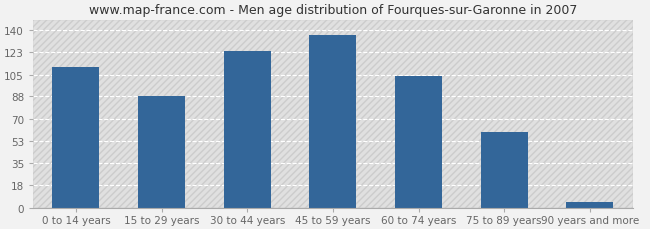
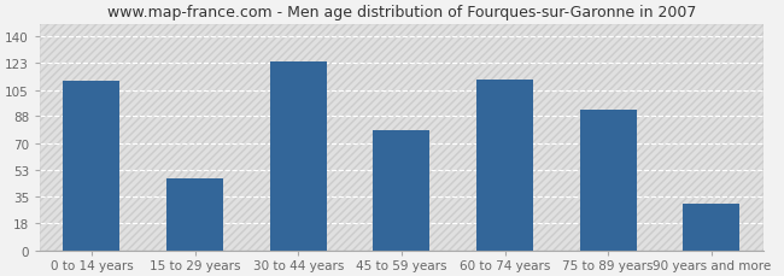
15 to 29 years: 88 -> 47
45 to 59 years: 136 -> 79
60 to 74 years: 104 -> 112
75 to 89 years: 60 -> 92
90 years and more: 5 -> 31
